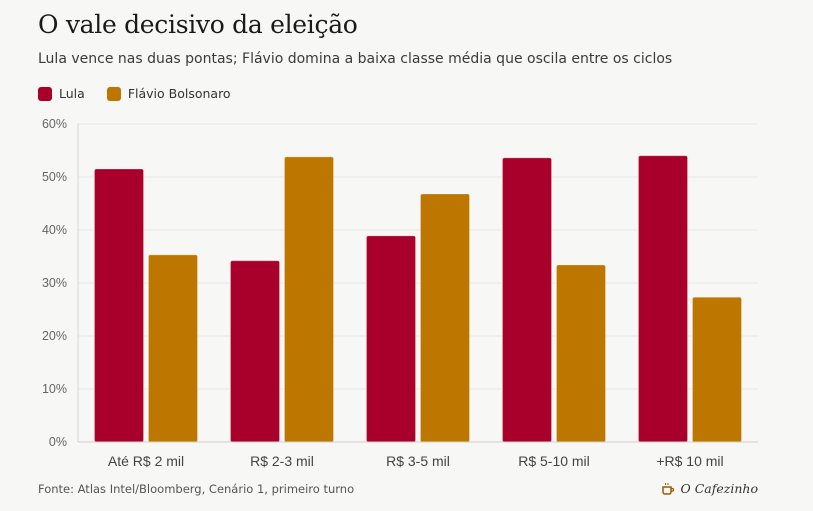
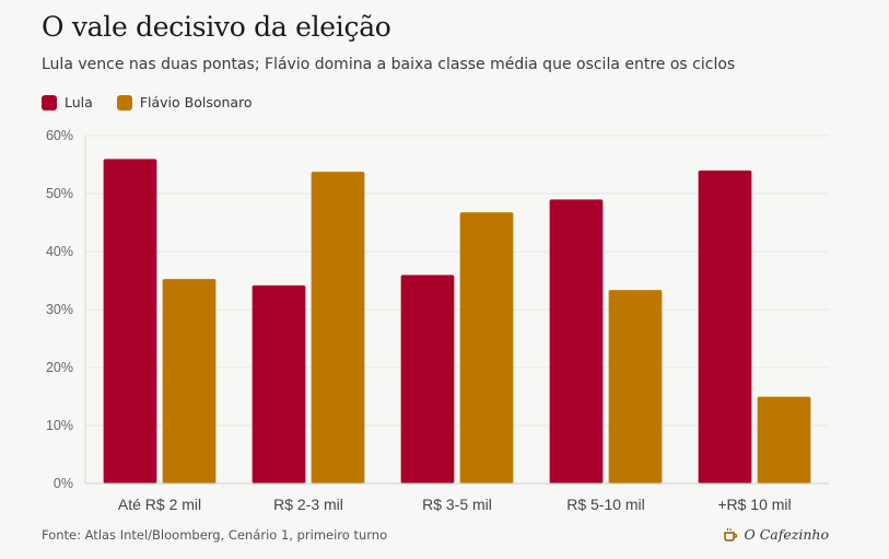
Lula/Até R$ 2 mil: 52% -> 56%
Lula/R$ 3-5 mil: 39% -> 36%
Lula/R$ 5-10 mil: 54% -> 49%
Flávio Bolsonaro/+R$ 10 mil: 27% -> 15%
